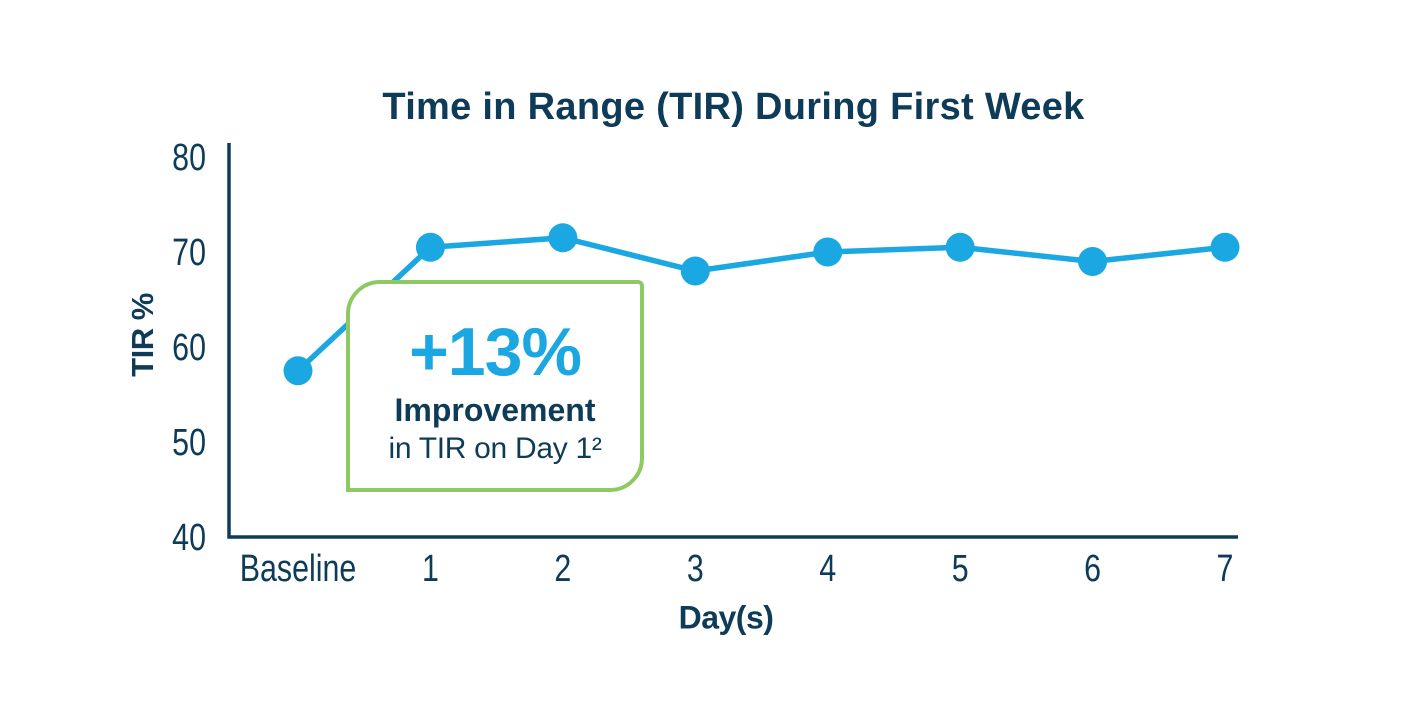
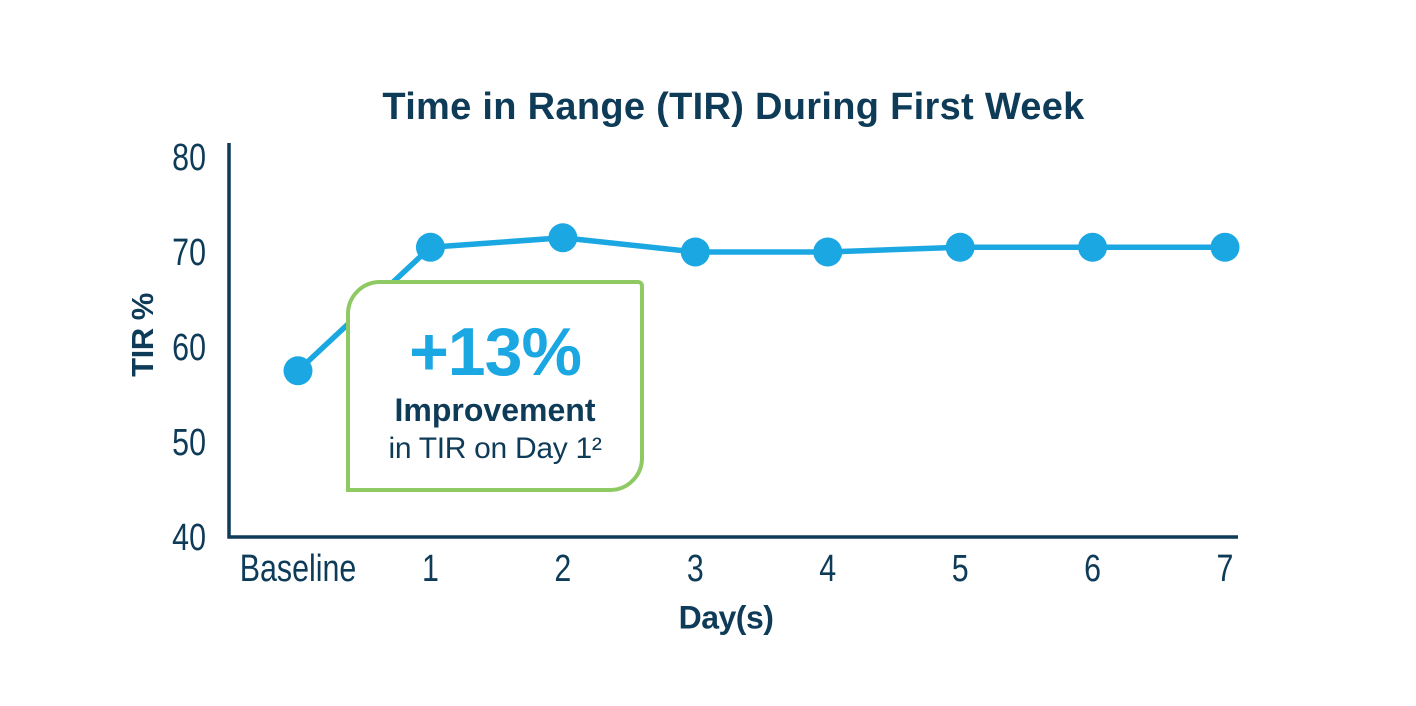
3: 68 -> 70
6: 69 -> 70
